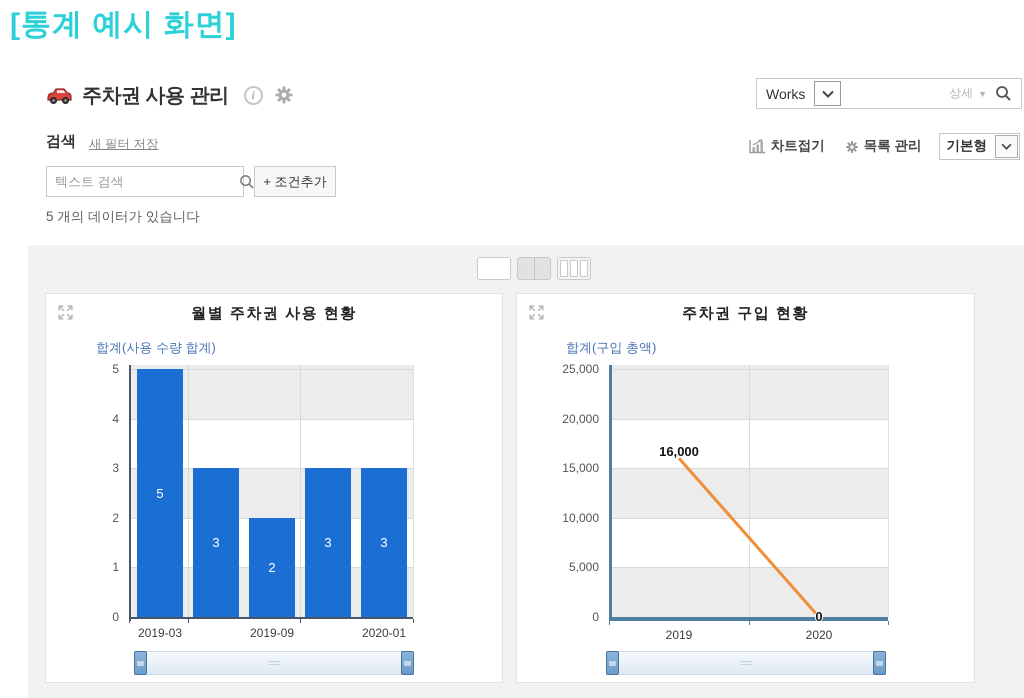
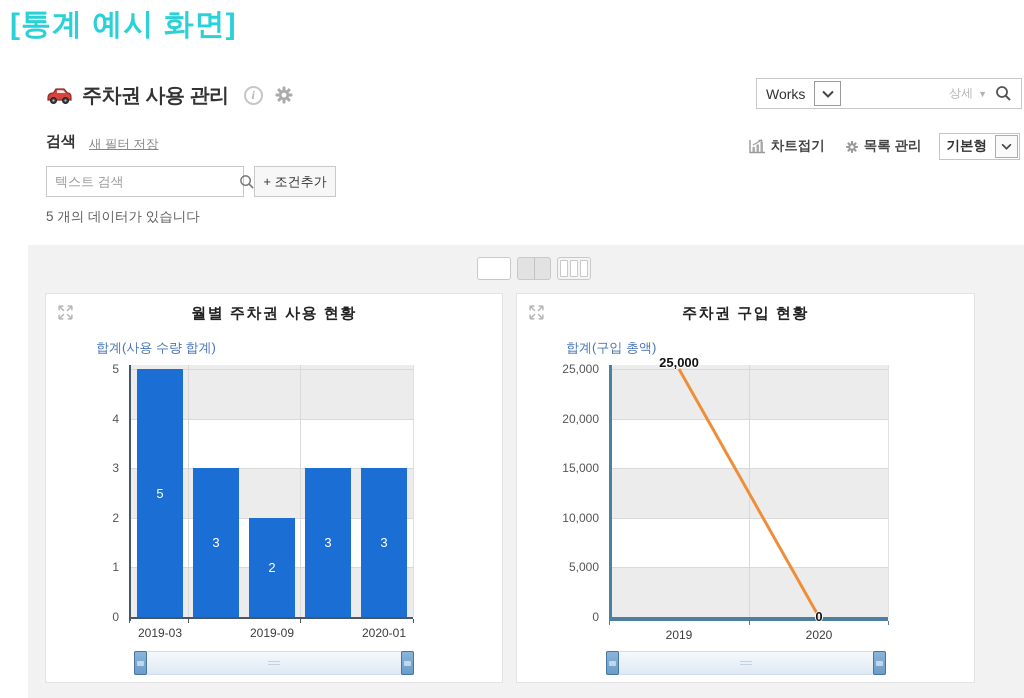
주차권 구입 현황/2019: 16,000 -> 25,000
